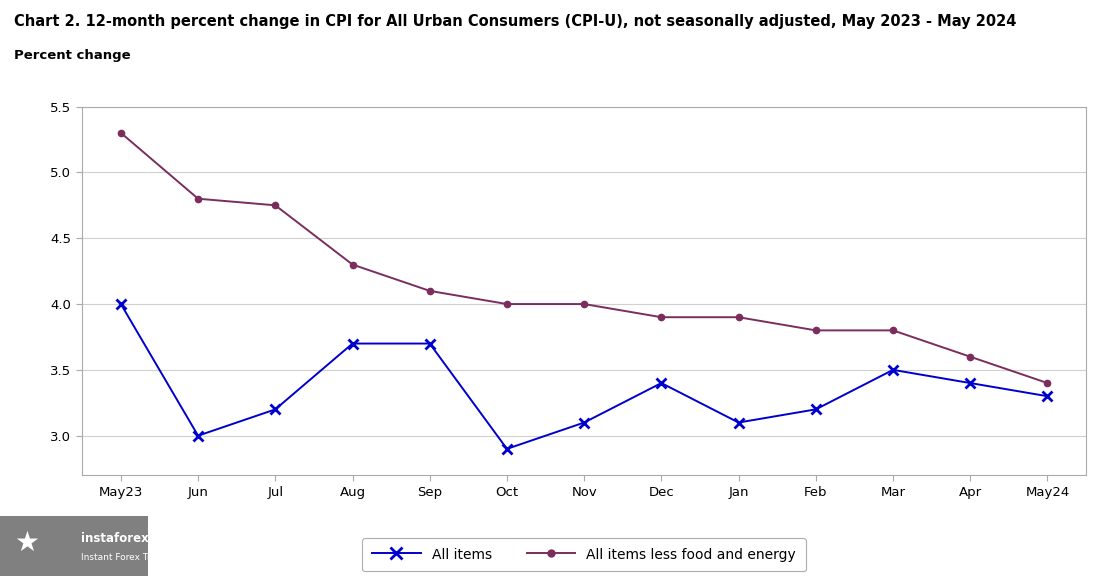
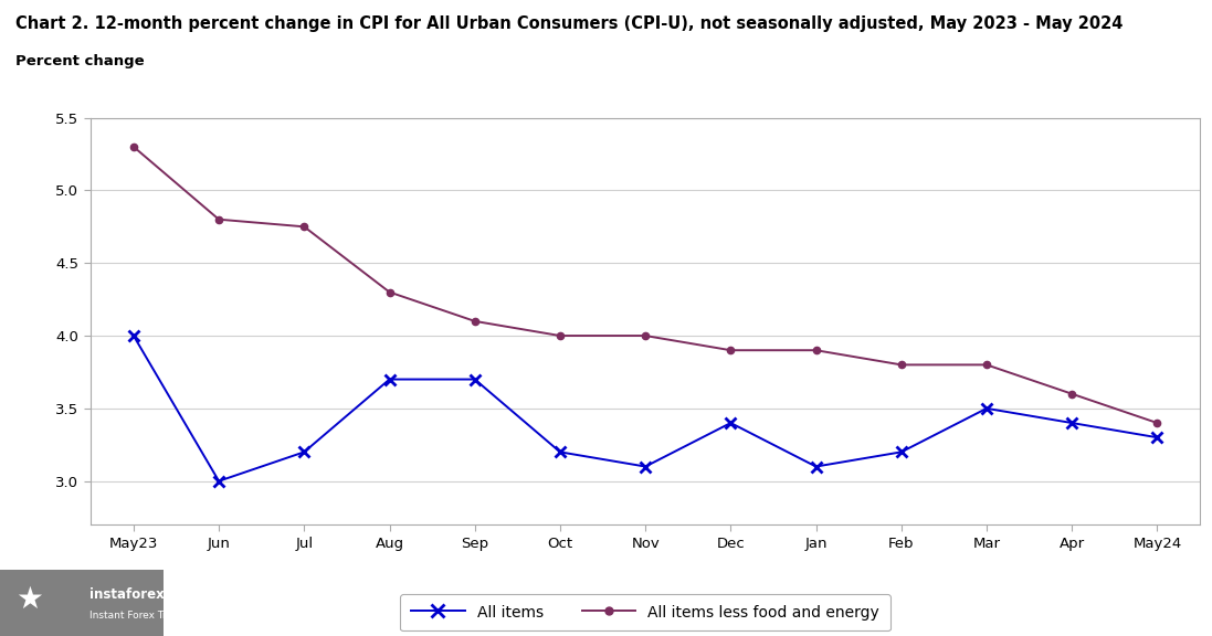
All items/Oct: 2.9 -> 3.2
